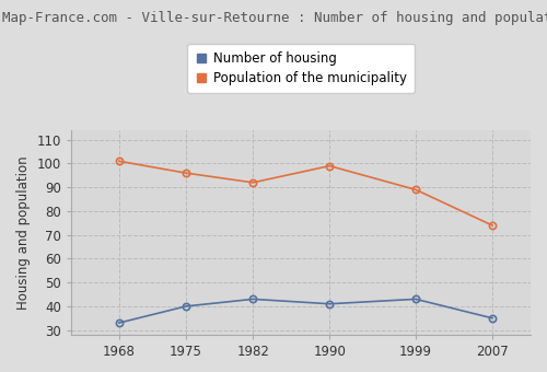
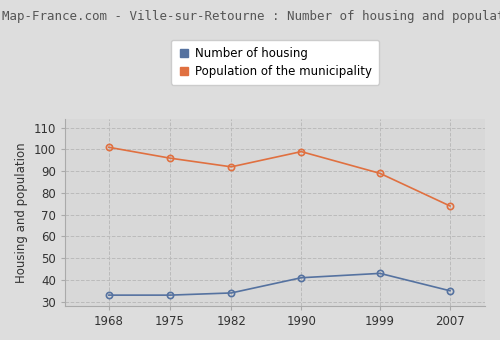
Number of housing/1975: 40 -> 33
Number of housing/1982: 43 -> 34
